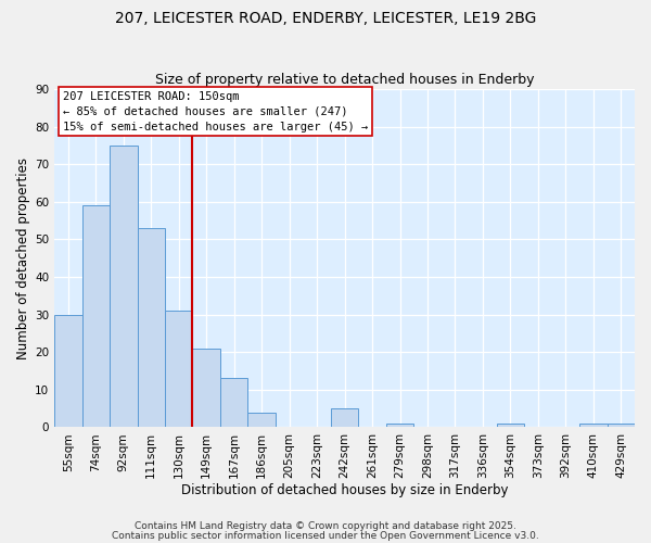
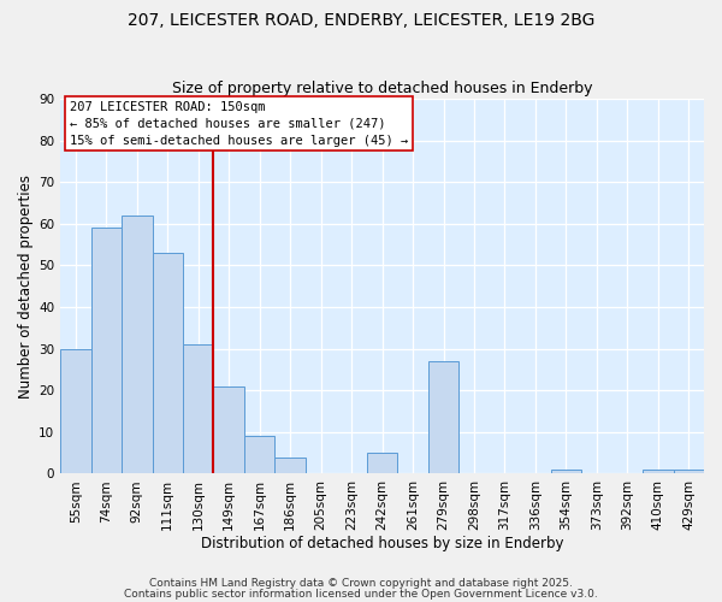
92sqm: 75 -> 62
167sqm: 13 -> 9
279sqm: 1 -> 27
